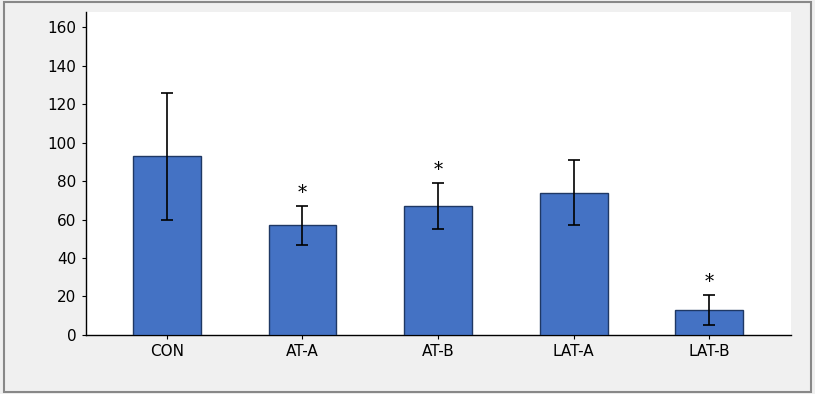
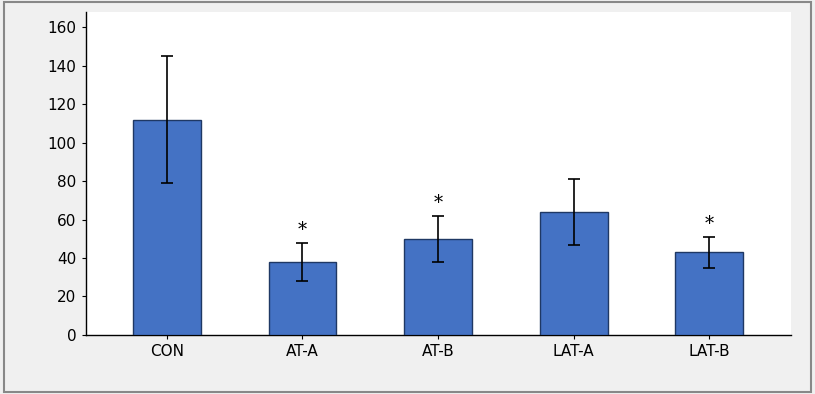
CON: 93 -> 112
AT-A: 57 -> 38
AT-B: 67 -> 50
LAT-A: 74 -> 64
LAT-B: 13 -> 43
